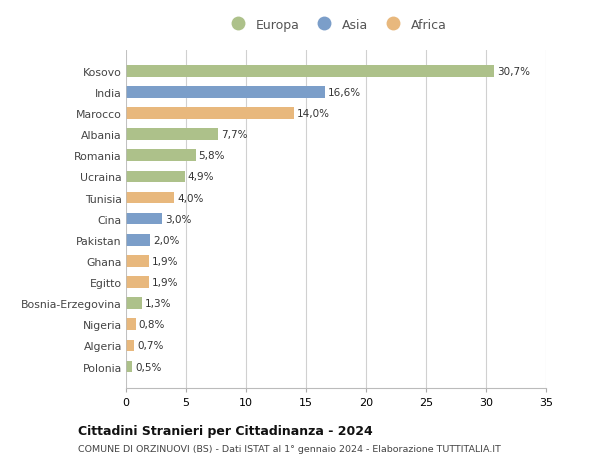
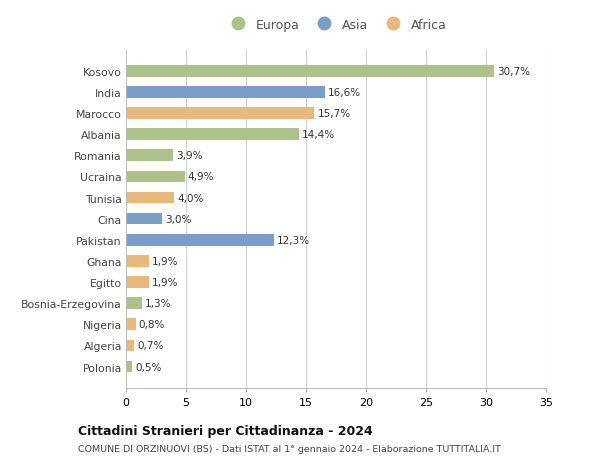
Marocco: 14,0% -> 15,7%
Albania: 7,7% -> 14,4%
Romania: 5,8% -> 3,9%
Pakistan: 2,0% -> 12,3%
